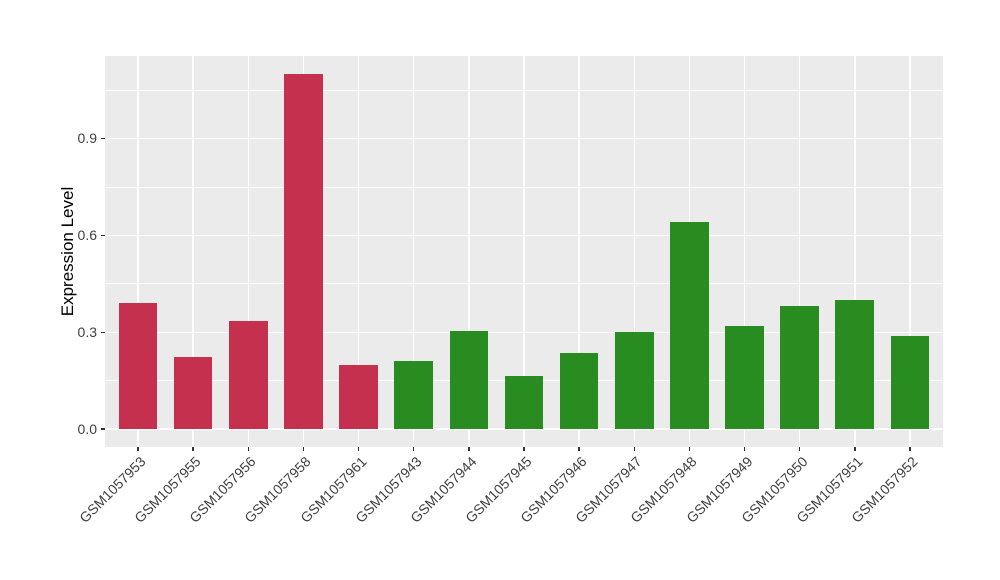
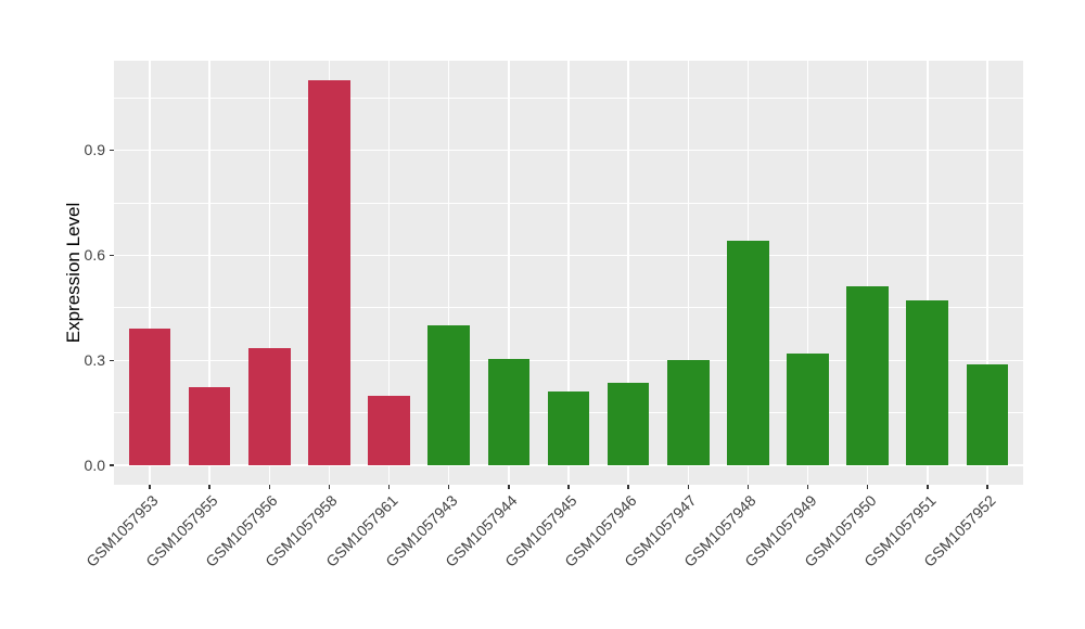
GSM1057943: 0.21 -> 0.40
GSM1057945: 0.17 -> 0.21
GSM1057950: 0.38 -> 0.51
GSM1057951: 0.40 -> 0.47
